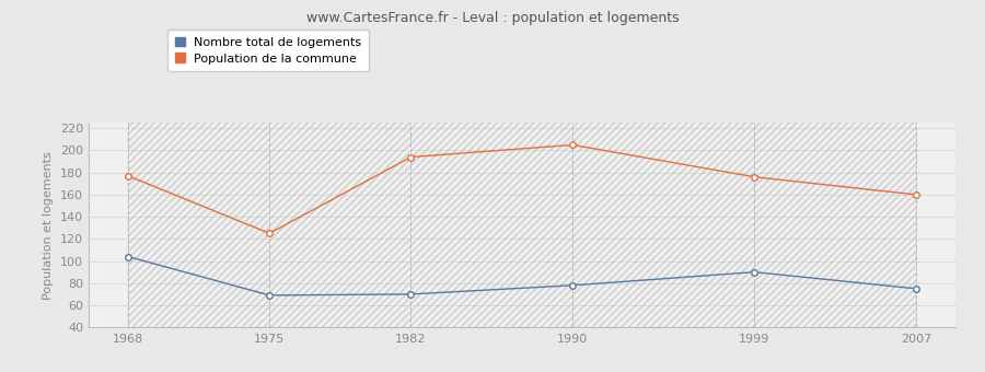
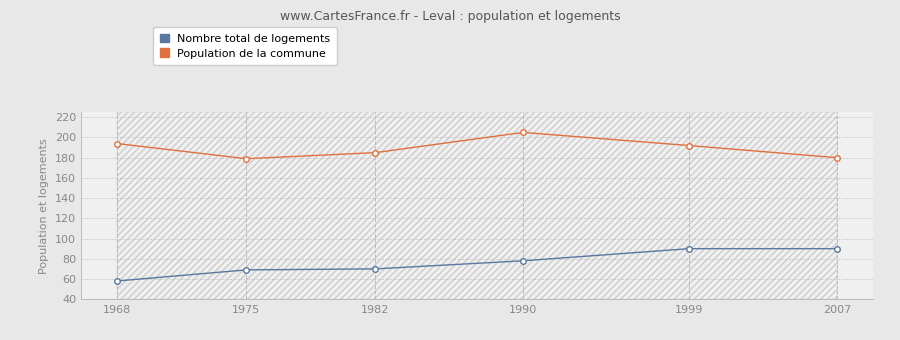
Nombre total de logements/1968: 104 -> 58
Population de la commune/1968: 177 -> 194
Population de la commune/1975: 125 -> 179
Population de la commune/1982: 194 -> 185
Population de la commune/1999: 176 -> 192
Nombre total de logements/2007: 75 -> 90
Population de la commune/2007: 160 -> 180
